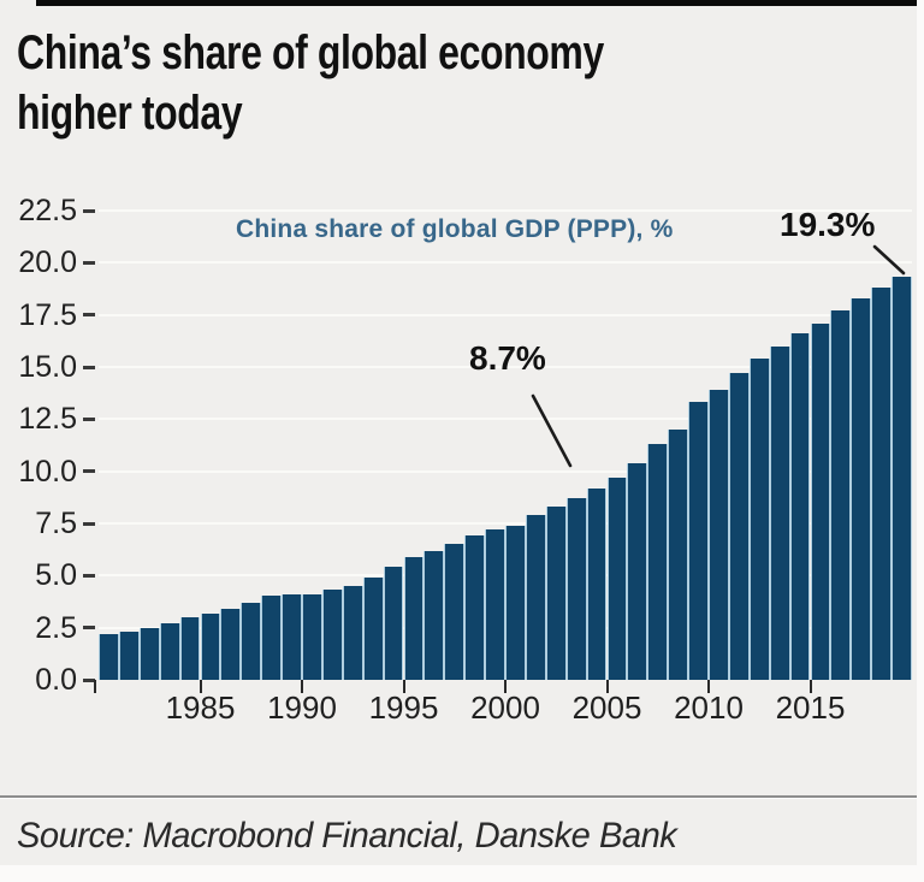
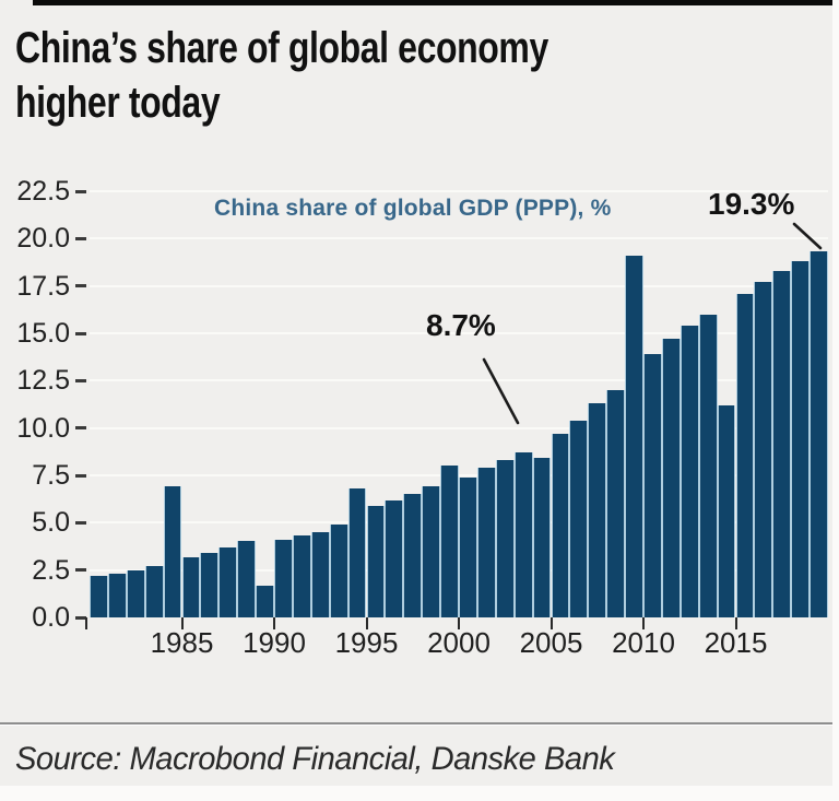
1985: 3.0 -> 6.9
1990: 4.1 -> 1.7
1995: 5.4 -> 6.8
2000: 7.2 -> 8.0
2005: 9.2 -> 8.4
2010: 13.3 -> 19.1
2015: 16.6 -> 11.2
